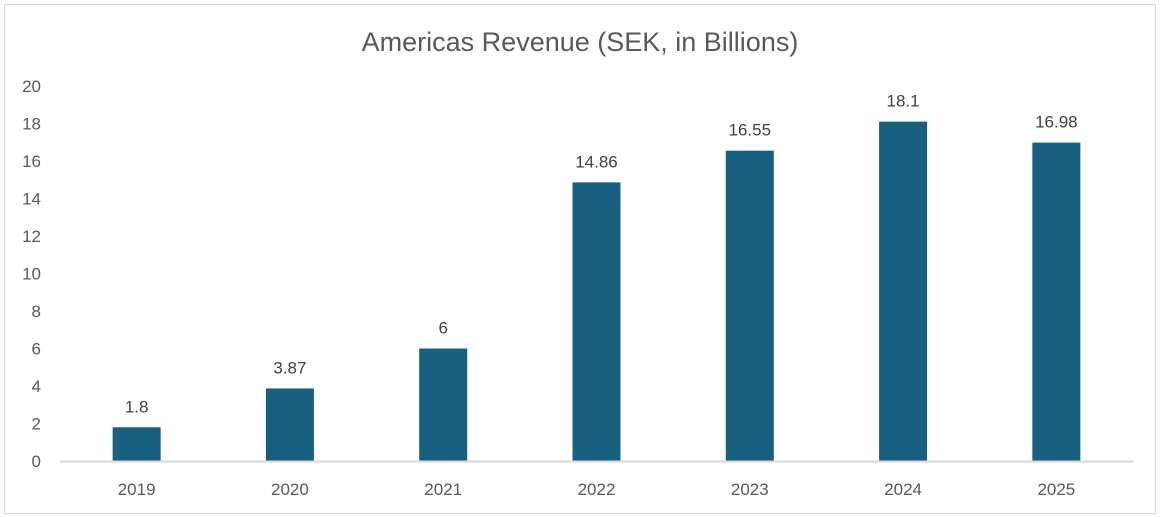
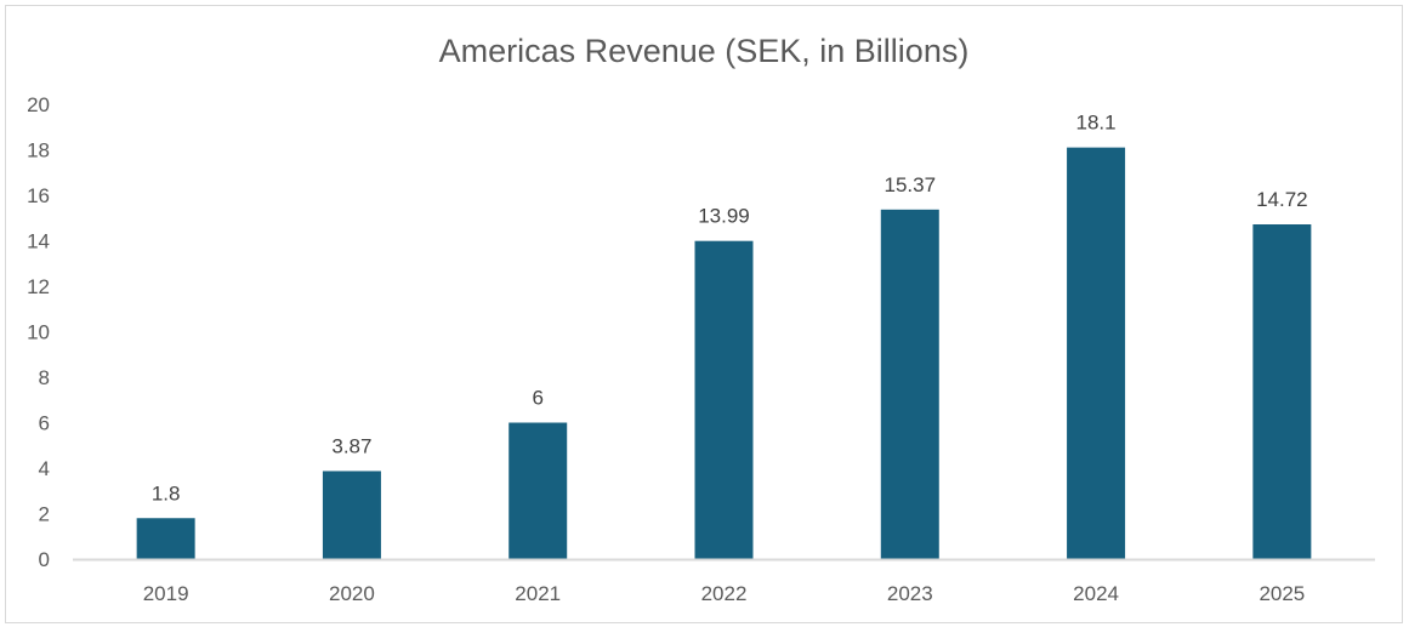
2022: 14.86 -> 13.99
2023: 16.55 -> 15.37
2025: 16.98 -> 14.72
